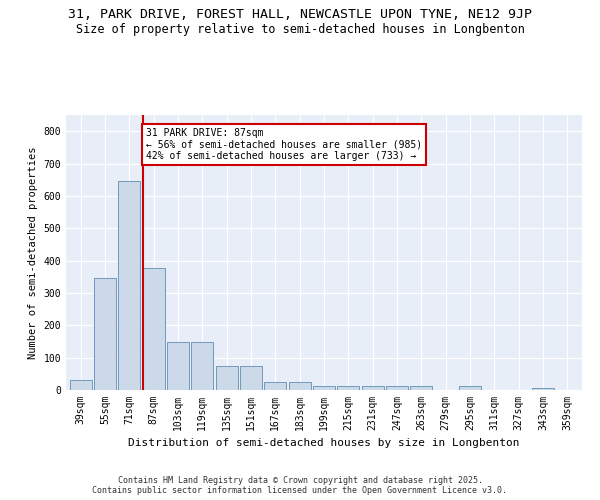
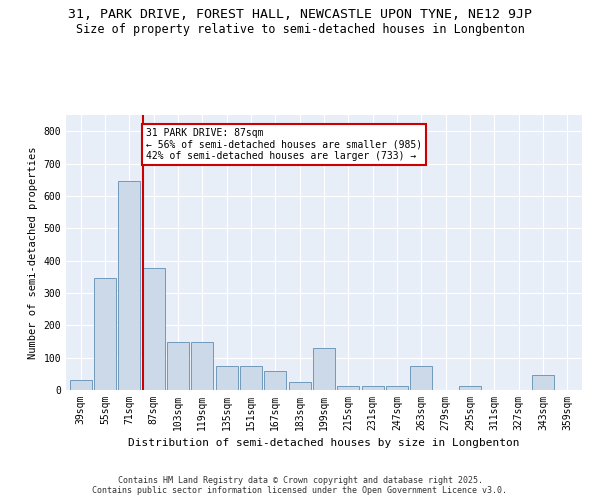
167sqm: 25 -> 60
199sqm: 13 -> 130
263sqm: 13 -> 75
343sqm: 5 -> 45
